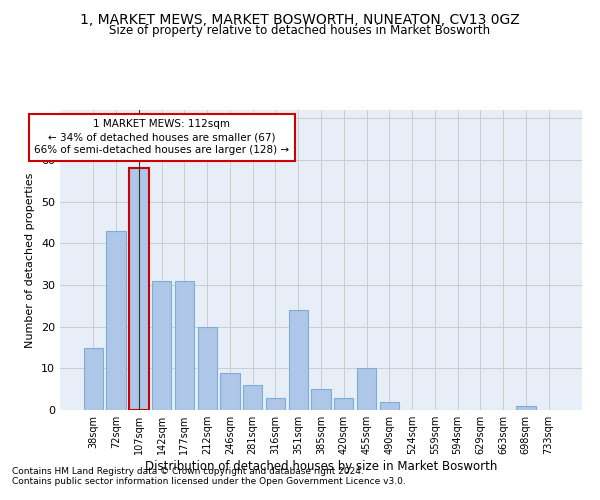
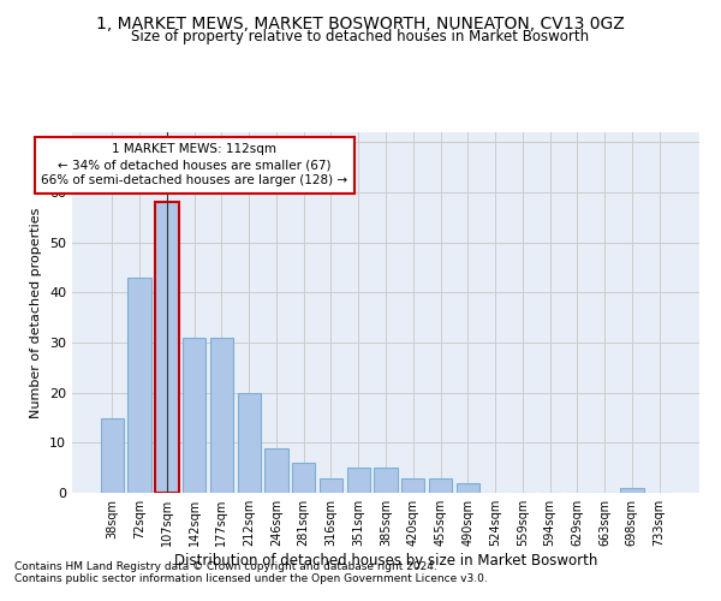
351sqm: 24 -> 5
455sqm: 10 -> 3
